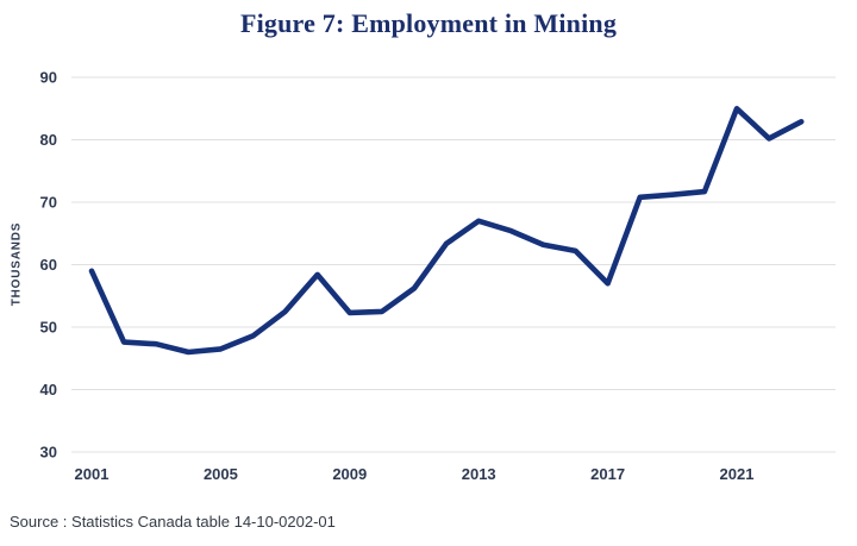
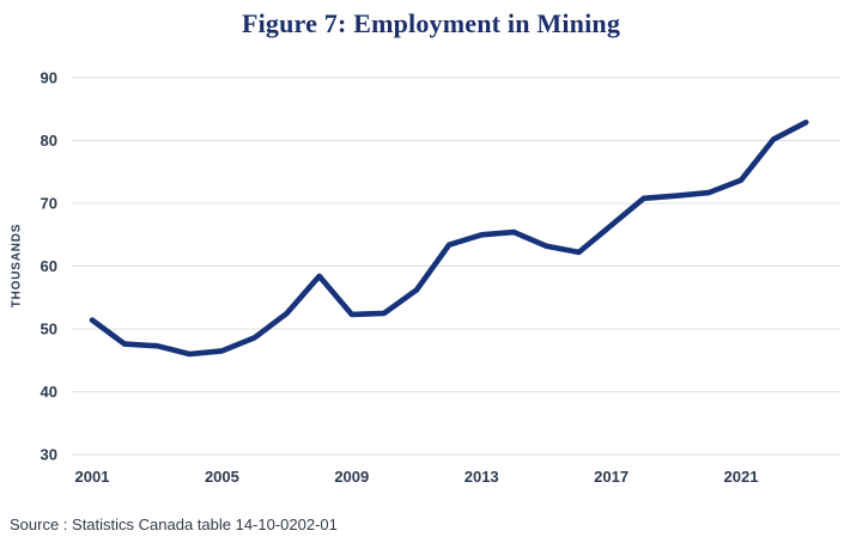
2001: 59 -> 51
2013: 67 -> 65
2017: 57 -> 66
2021: 85 -> 74
